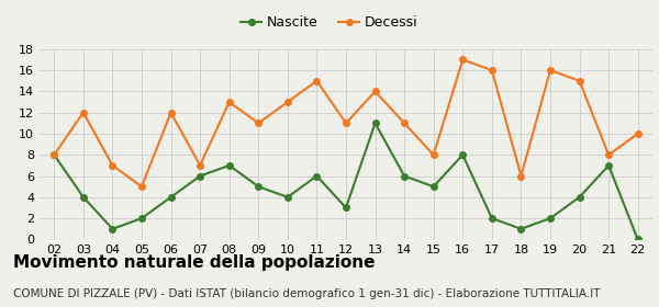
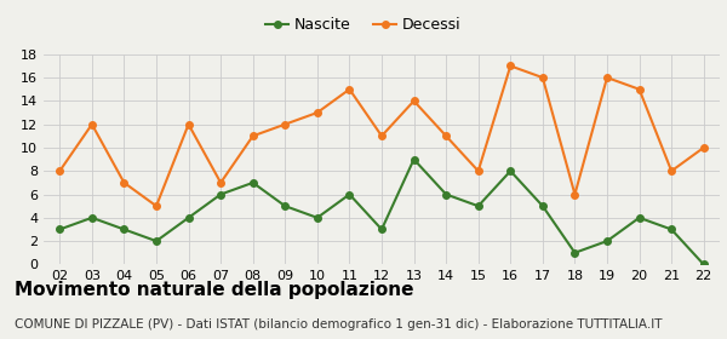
Nascite/02: 8 -> 3
Nascite/04: 1 -> 3
Decessi/08: 13 -> 11
Decessi/09: 11 -> 12
Nascite/13: 11 -> 9
Nascite/17: 2 -> 5
Nascite/21: 7 -> 3
